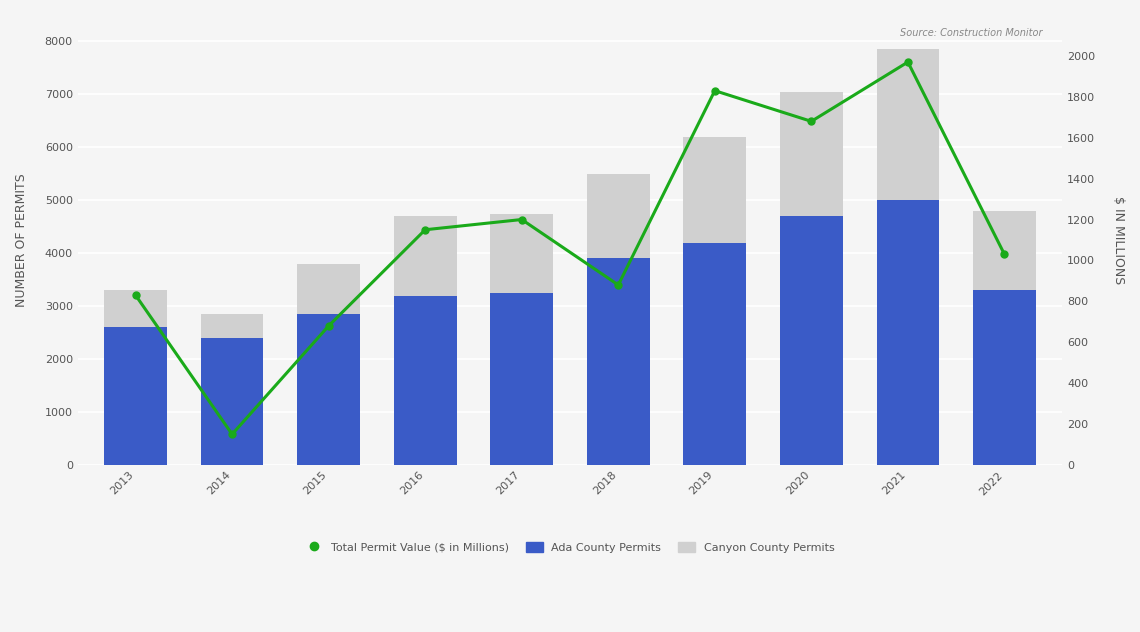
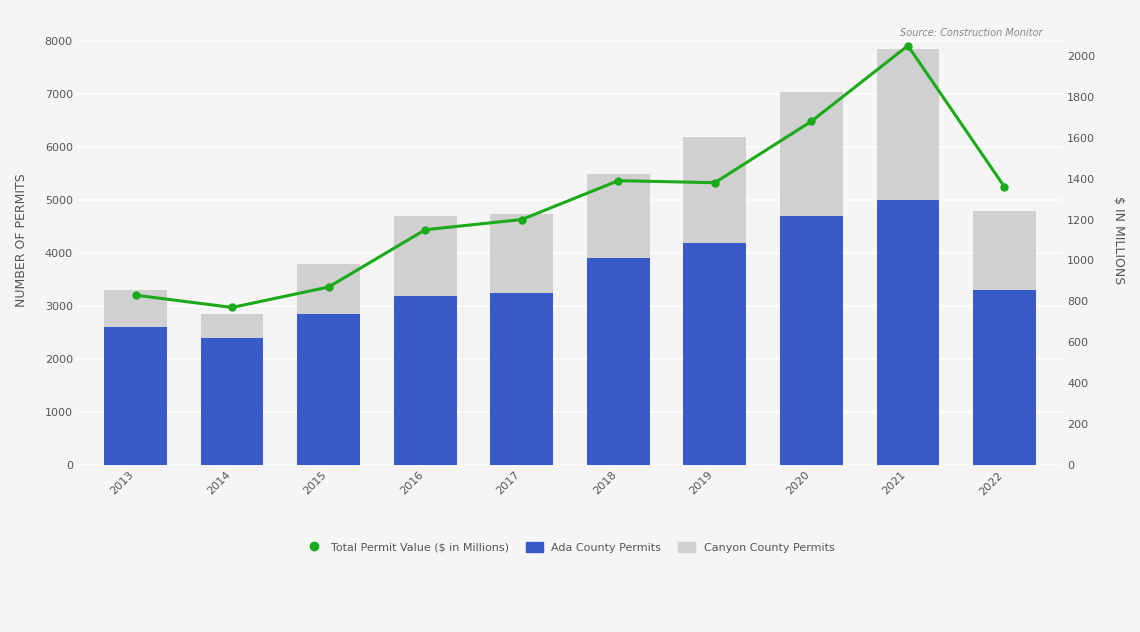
Total Permit Value ($ in Millions)/2014: 150 -> 770
Total Permit Value ($ in Millions)/2015: 680 -> 870
Total Permit Value ($ in Millions)/2018: 880 -> 1390
Total Permit Value ($ in Millions)/2019: 1830 -> 1380
Total Permit Value ($ in Millions)/2021: 1970 -> 2050
Total Permit Value ($ in Millions)/2022: 1030 -> 1360
